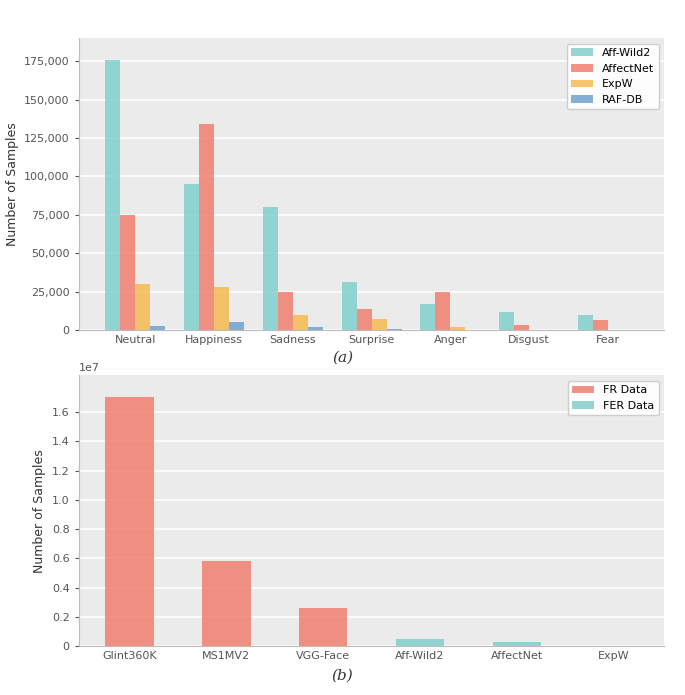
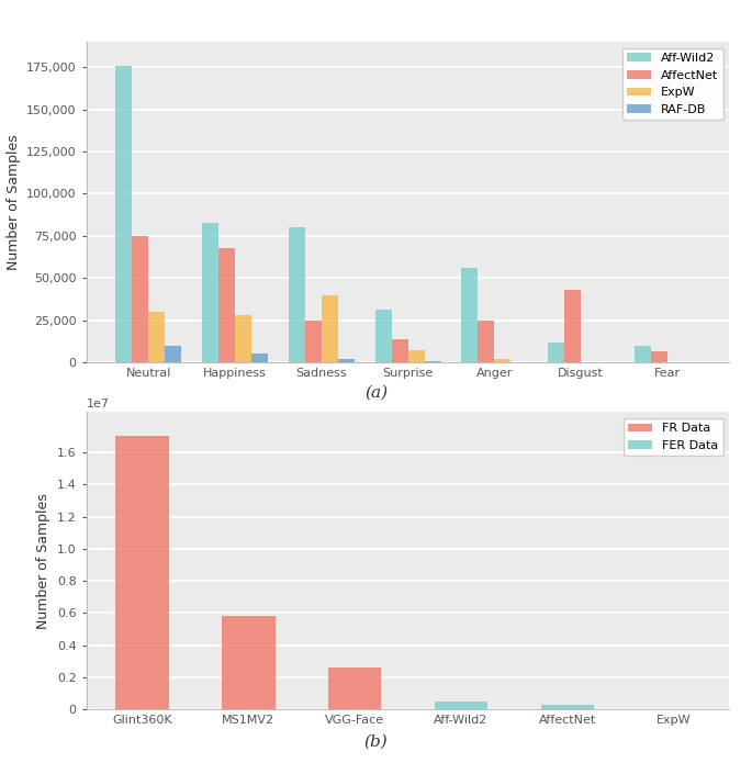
RAF-DB/Neutral: 2,000 -> 10,000
Aff-Wild2/Happiness: 95,000 -> 83,000
AffectNet/Happiness: 134,000 -> 68,000
ExpW/Sadness: 10,000 -> 40,000
Aff-Wild2/Anger: 17,000 -> 56,000
AffectNet/Disgust: 4,000 -> 43,000
